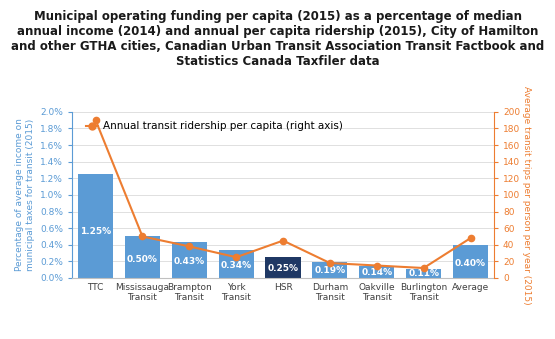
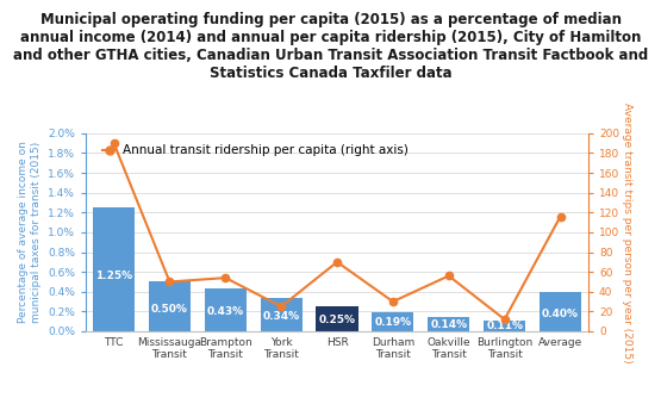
Annual transit ridership per capita (right axis)/Brampton Transit: 38 -> 54
Annual transit ridership per capita (right axis)/HSR: 45 -> 70
Annual transit ridership per capita (right axis)/Durham Transit: 18 -> 30
Annual transit ridership per capita (right axis)/Oakville Transit: 15 -> 56
Annual transit ridership per capita (right axis)/Average: 48 -> 116
